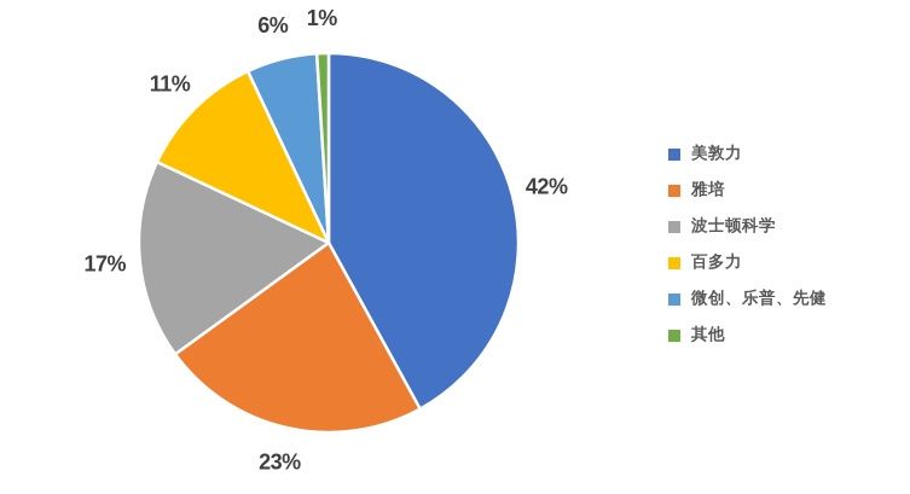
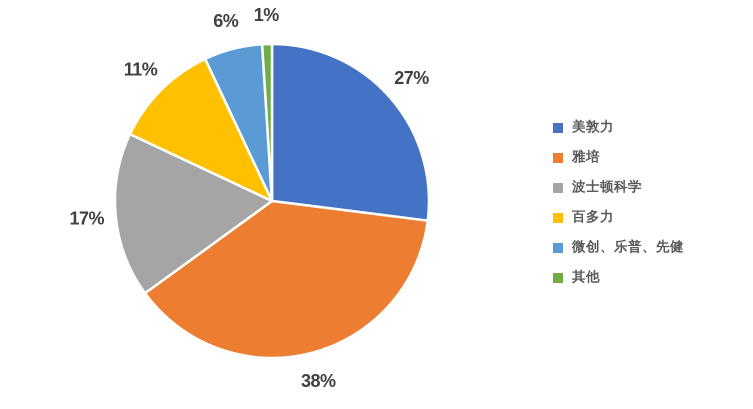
美敦力: 42% -> 27%
雅培: 23% -> 38%
